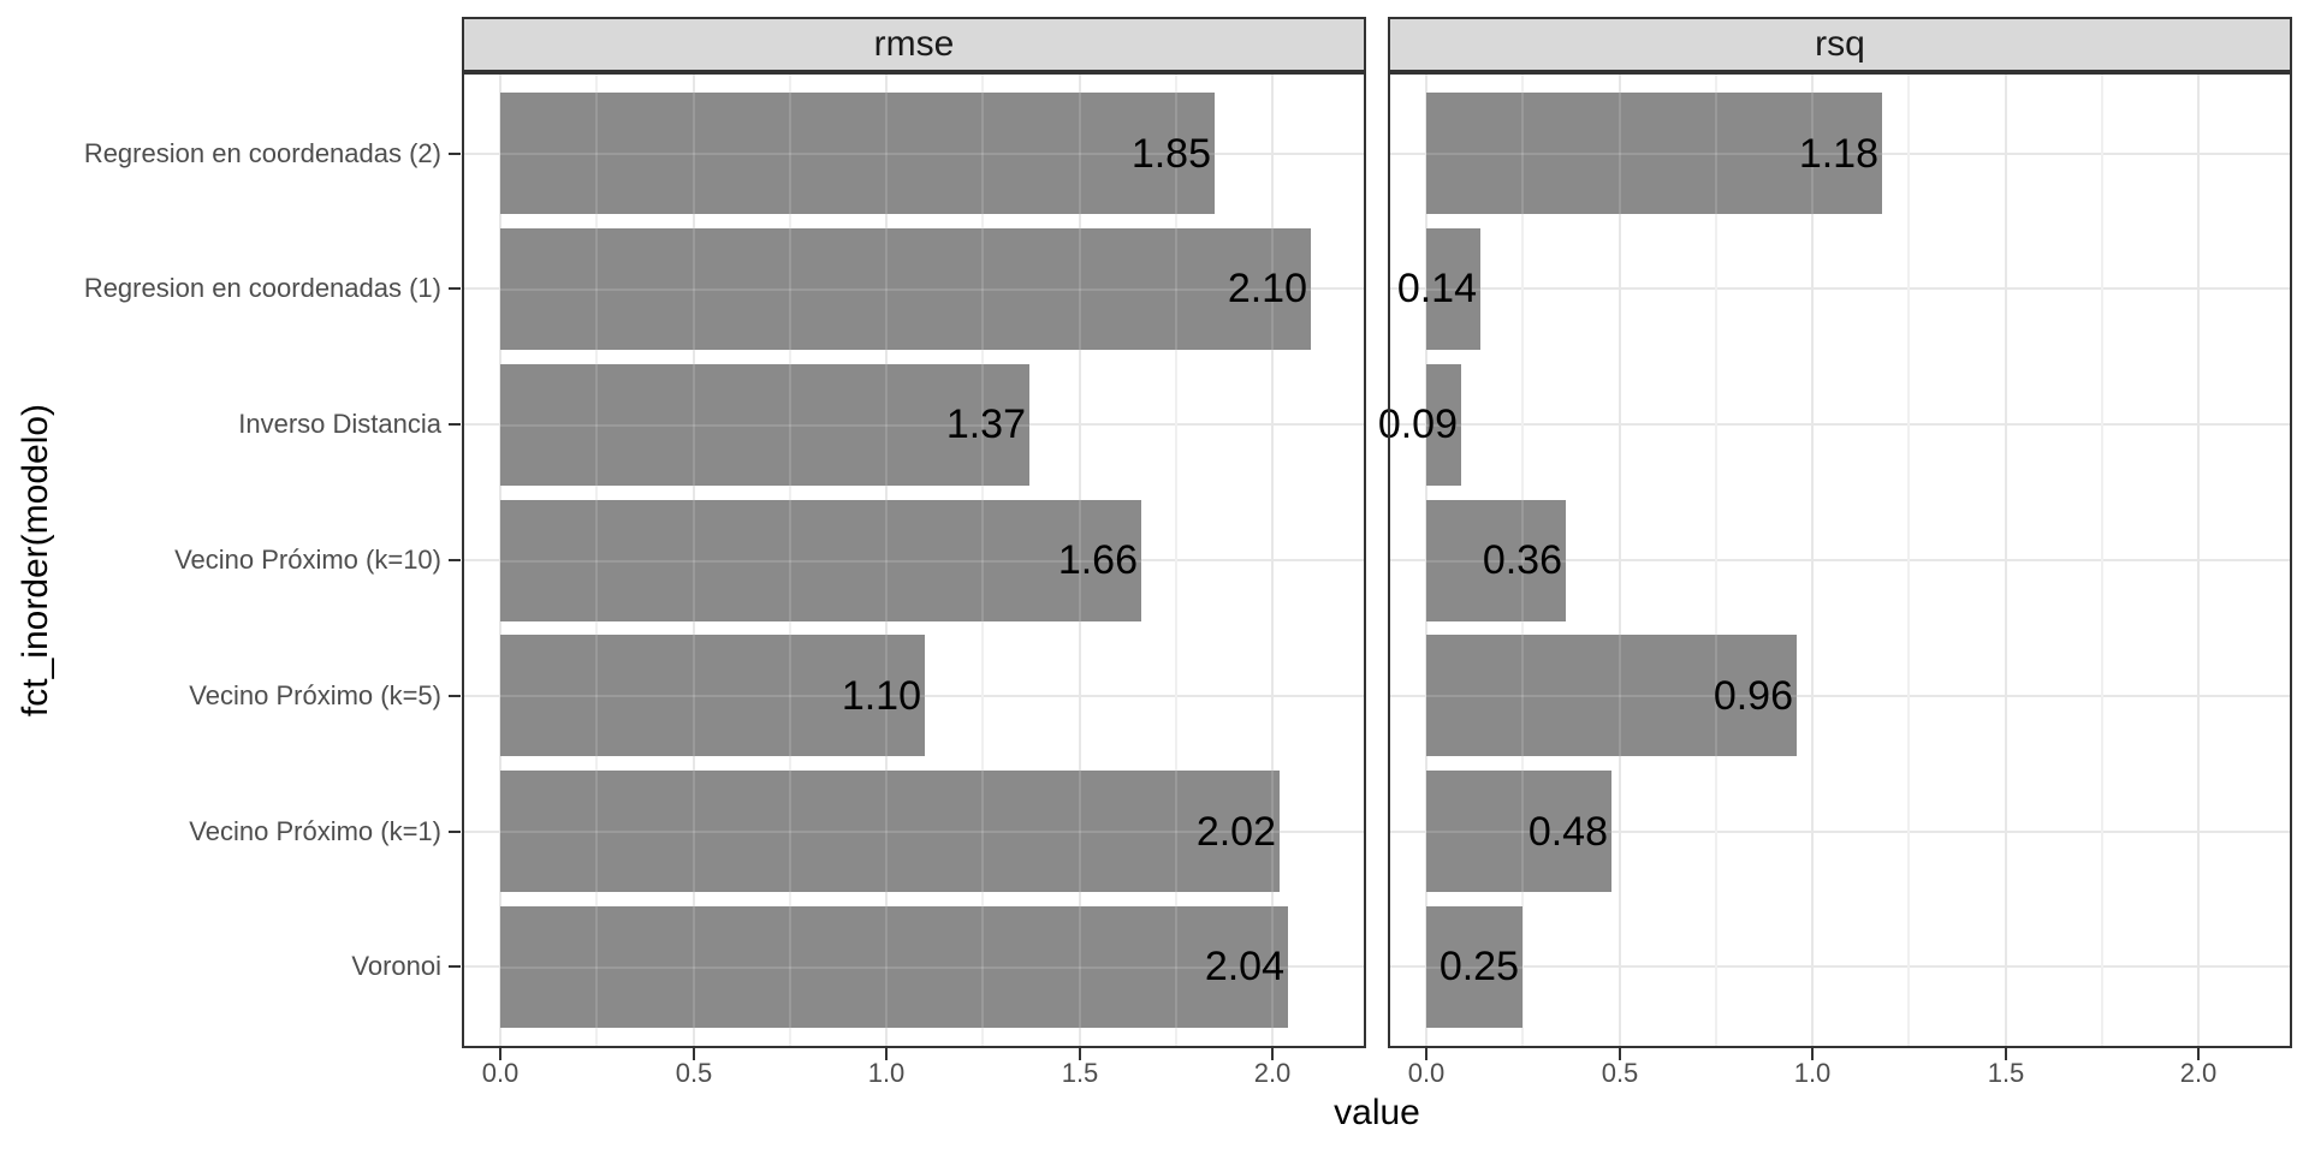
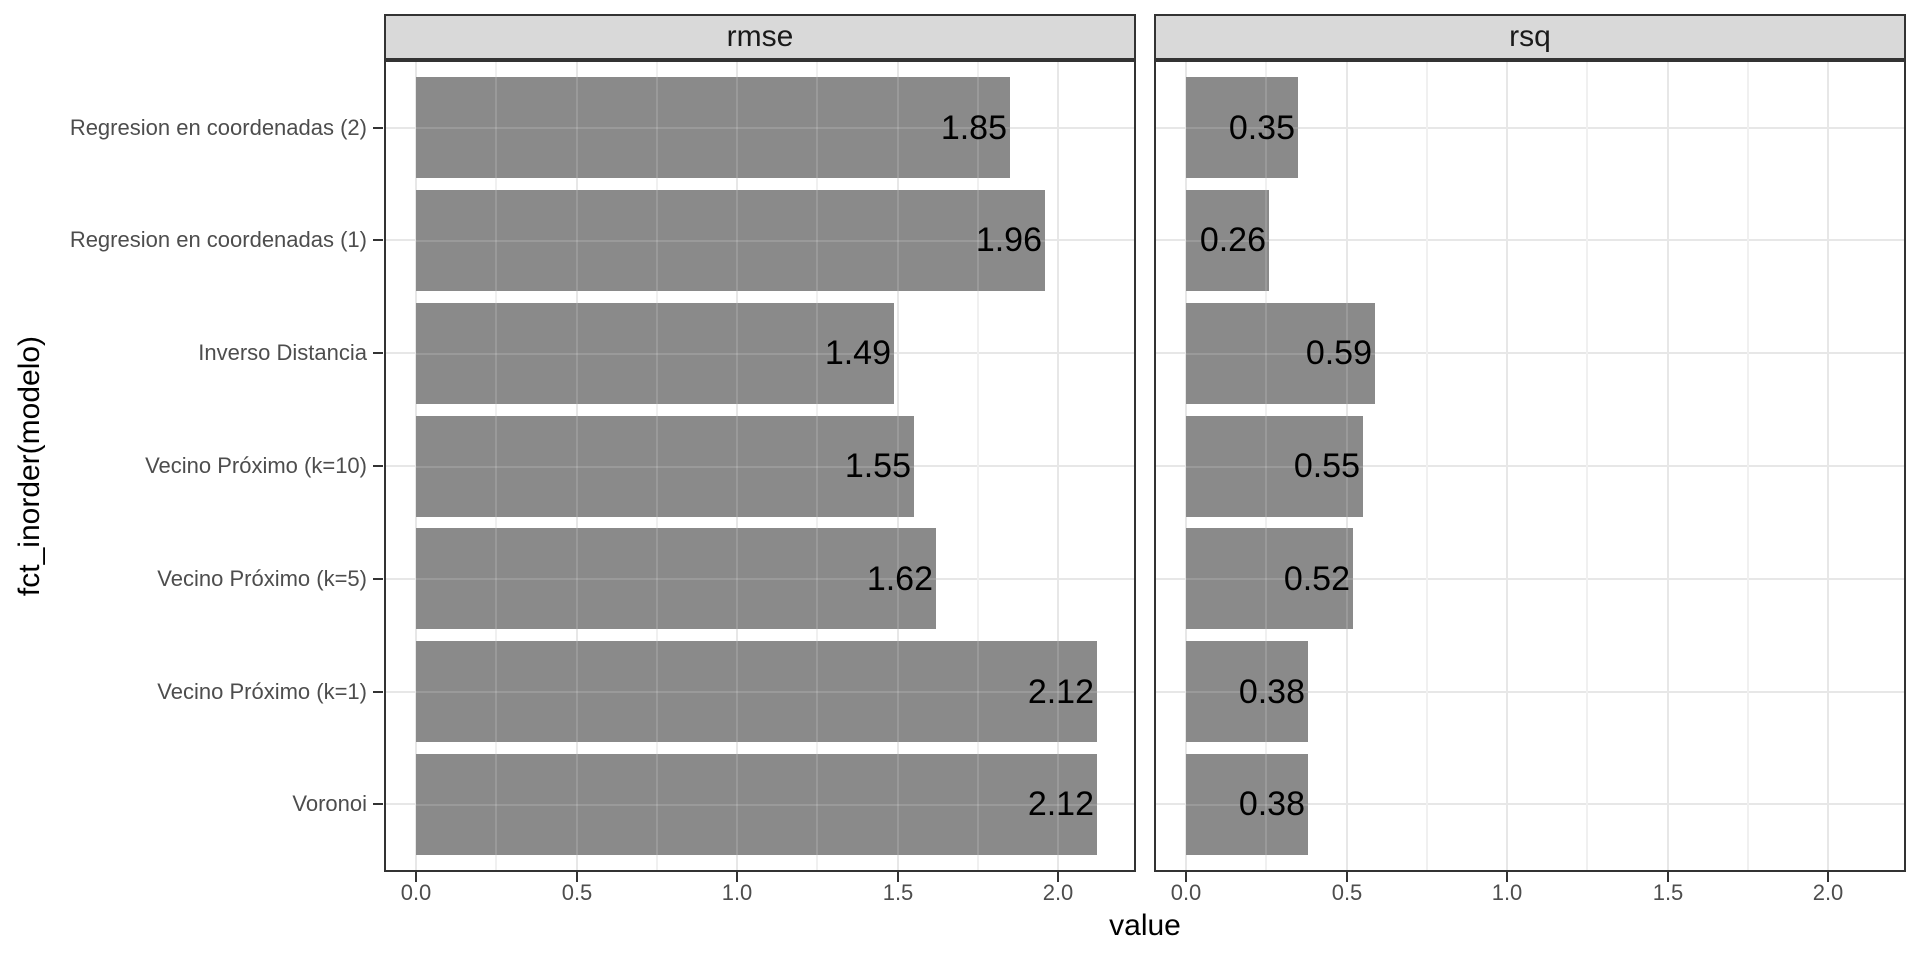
rsq/Regresion en coordenadas (2): 1.18 -> 0.35
rmse/Regresion en coordenadas (1): 2.10 -> 1.96
rsq/Regresion en coordenadas (1): 0.14 -> 0.26
rmse/Inverso Distancia: 1.37 -> 1.49
rsq/Inverso Distancia: 0.09 -> 0.59
rmse/Vecino Próximo (k=10): 1.66 -> 1.55
rsq/Vecino Próximo (k=10): 0.36 -> 0.55
rmse/Vecino Próximo (k=5): 1.10 -> 1.62
rsq/Vecino Próximo (k=5): 0.96 -> 0.52
rmse/Vecino Próximo (k=1): 2.02 -> 2.12
rsq/Vecino Próximo (k=1): 0.48 -> 0.38
rmse/Voronoi: 2.04 -> 2.12
rsq/Voronoi: 0.25 -> 0.38
